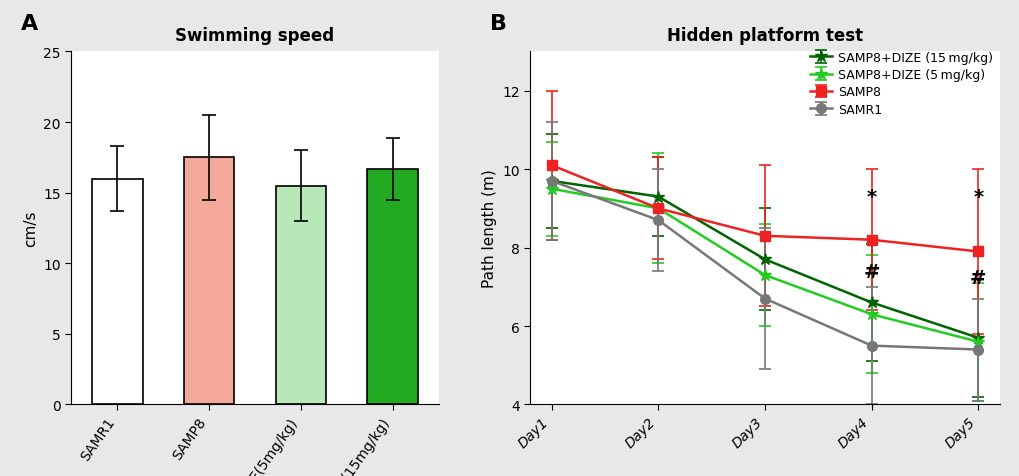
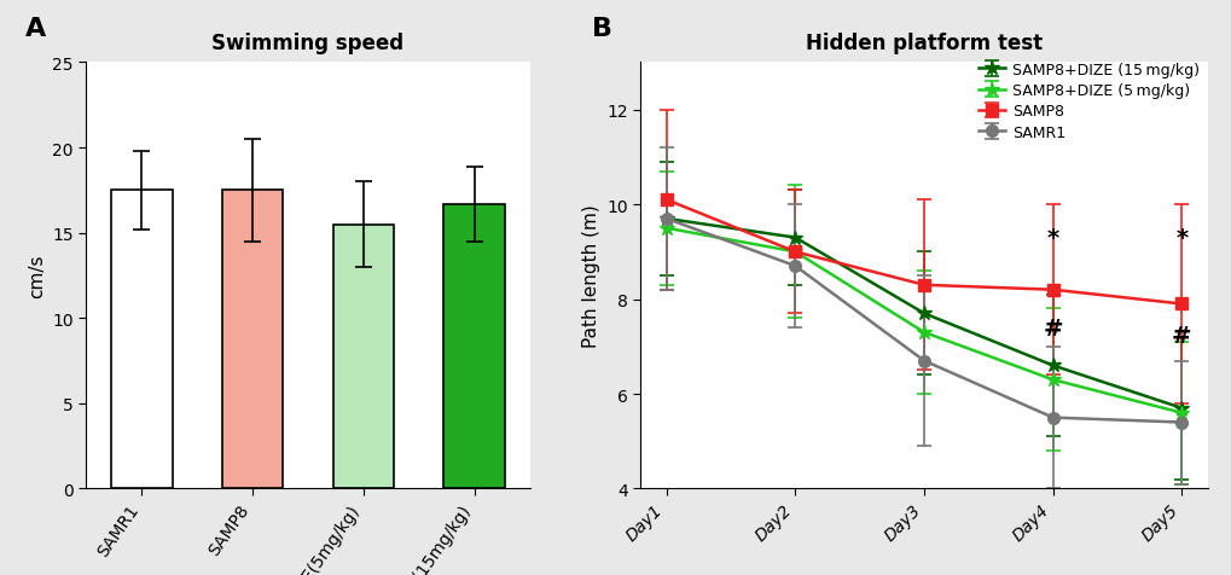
Swimming speed/SAMR1: 16.0 -> 17.5
